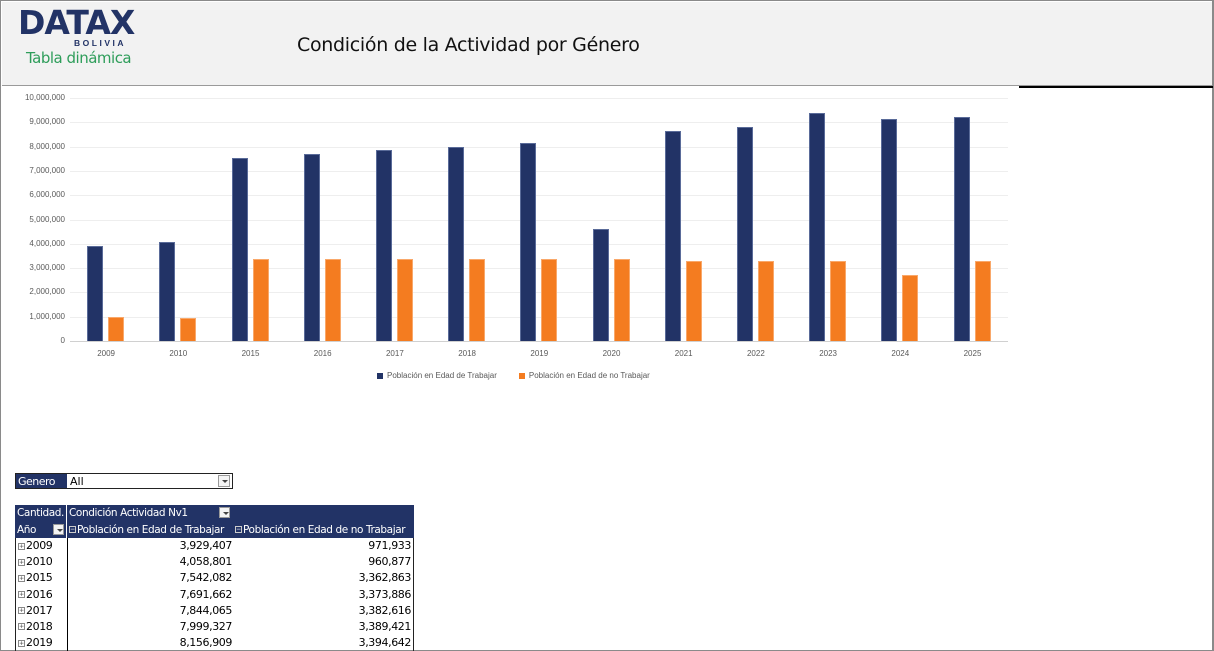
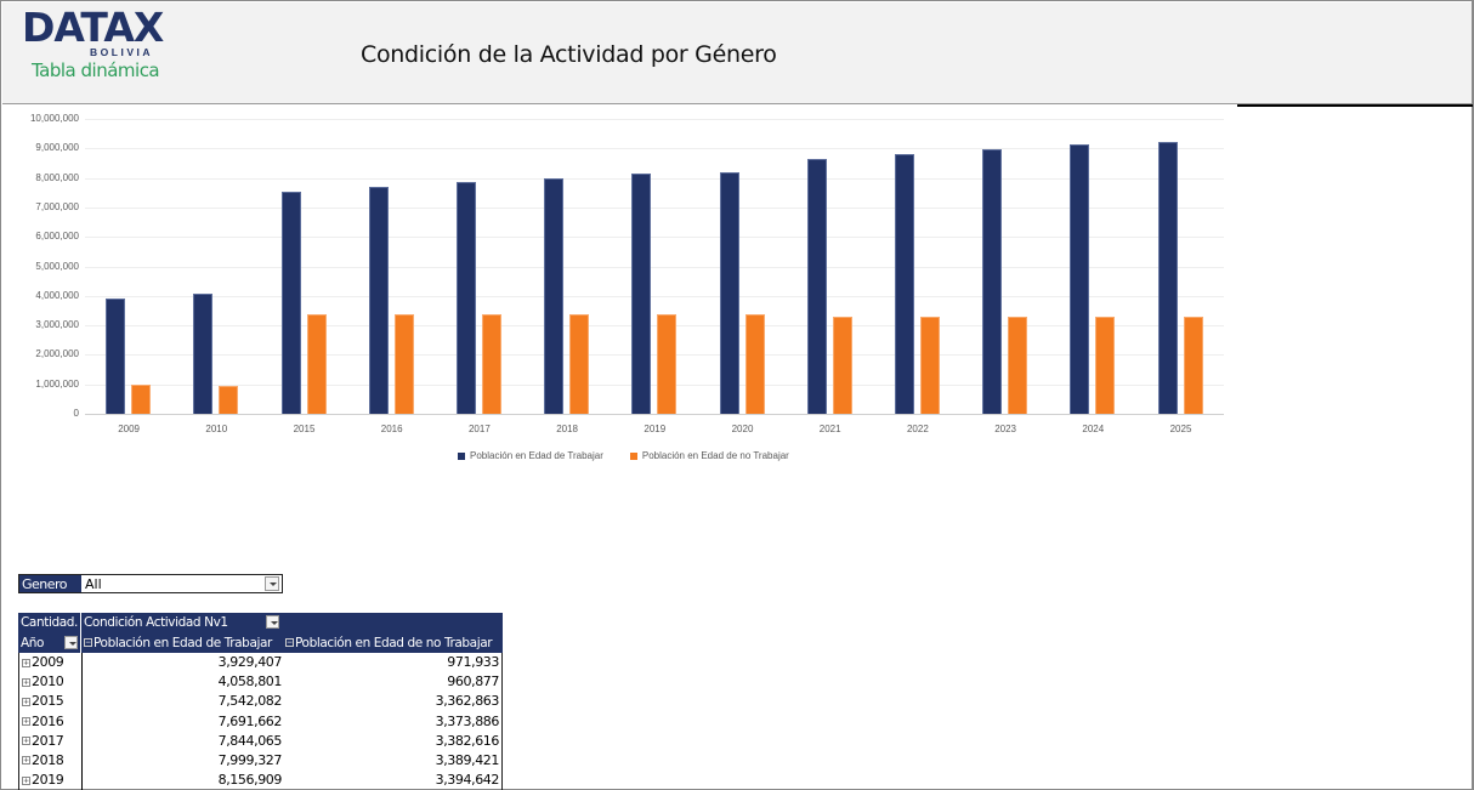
Población en Edad de Trabajar/2020: 4600000 -> 8200000
Población en Edad de Trabajar/2023: 9400000 -> 9000000
Población en Edad de no Trabajar/2024: 2700000 -> 3300000
